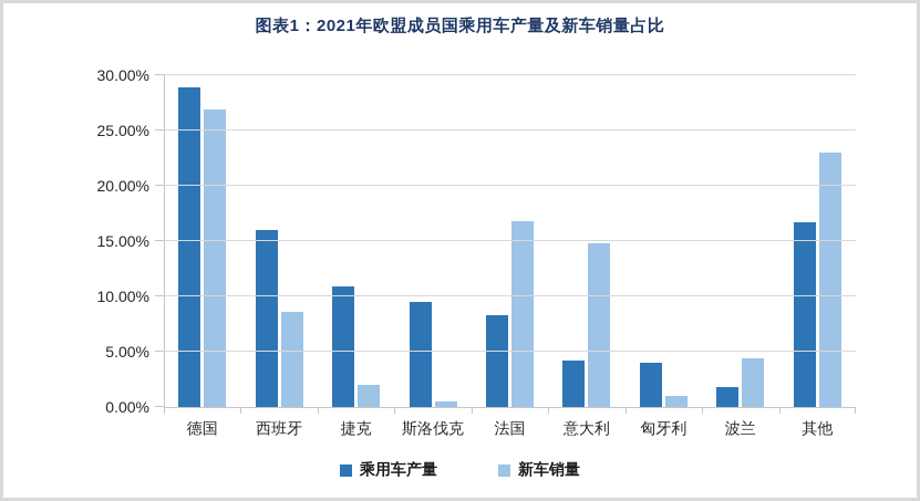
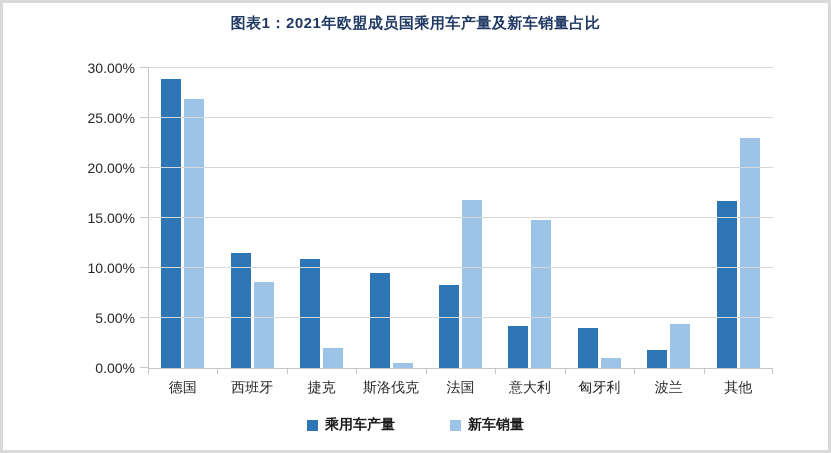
乘用车产量/西班牙: 16.0% -> 11.5%
